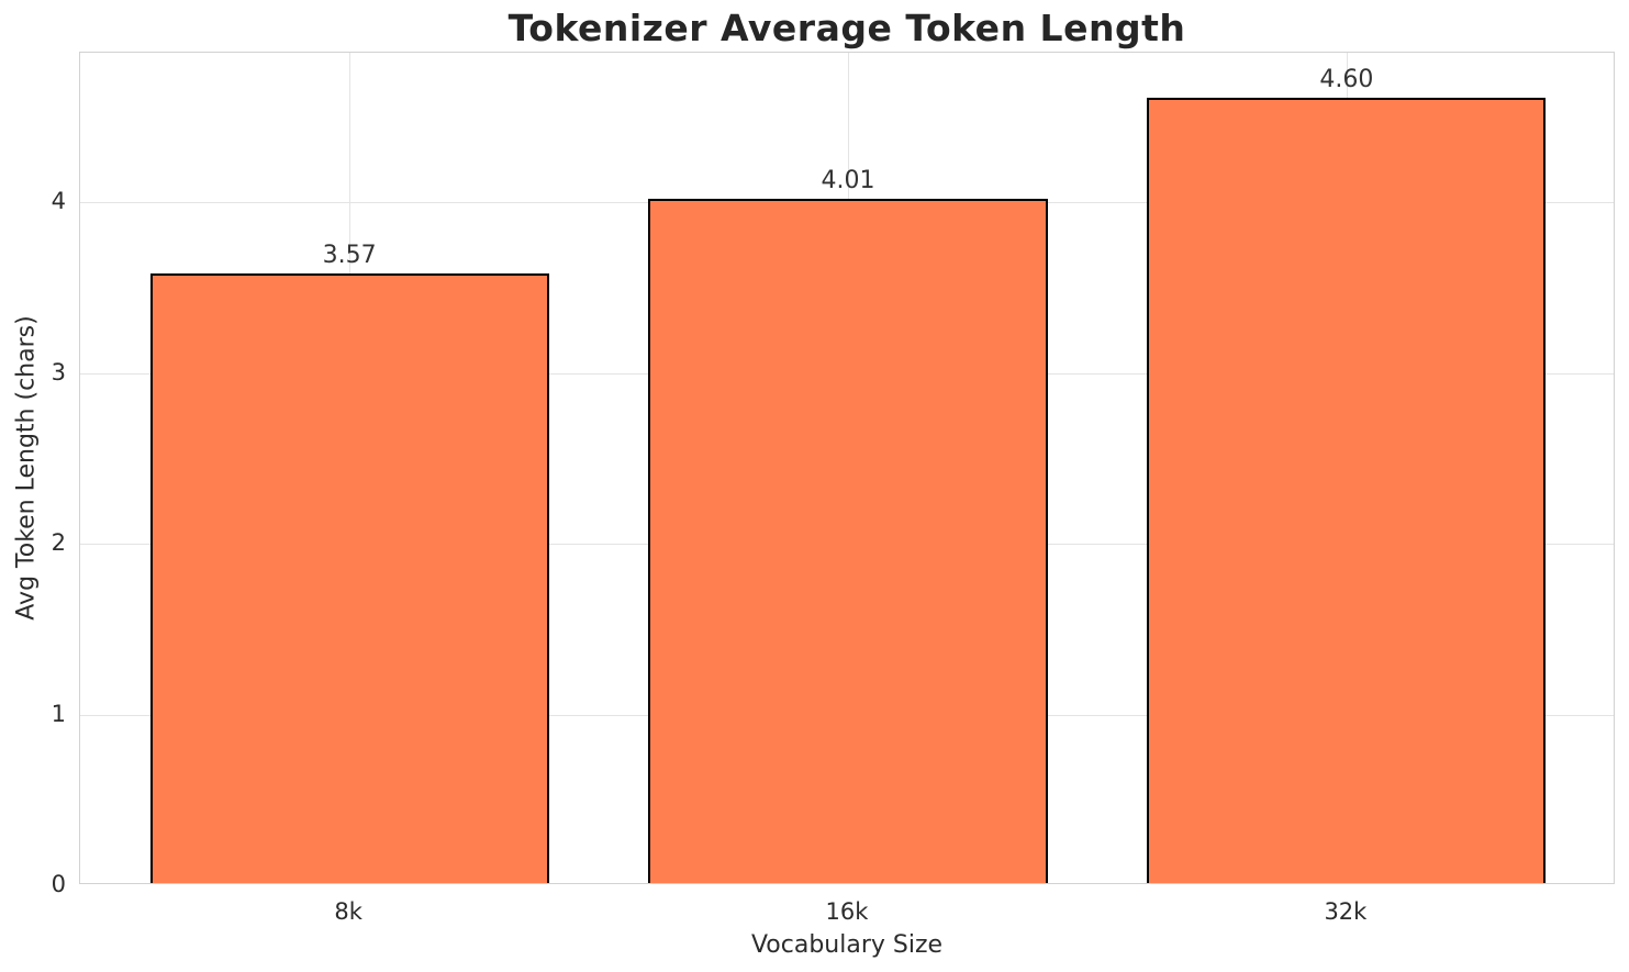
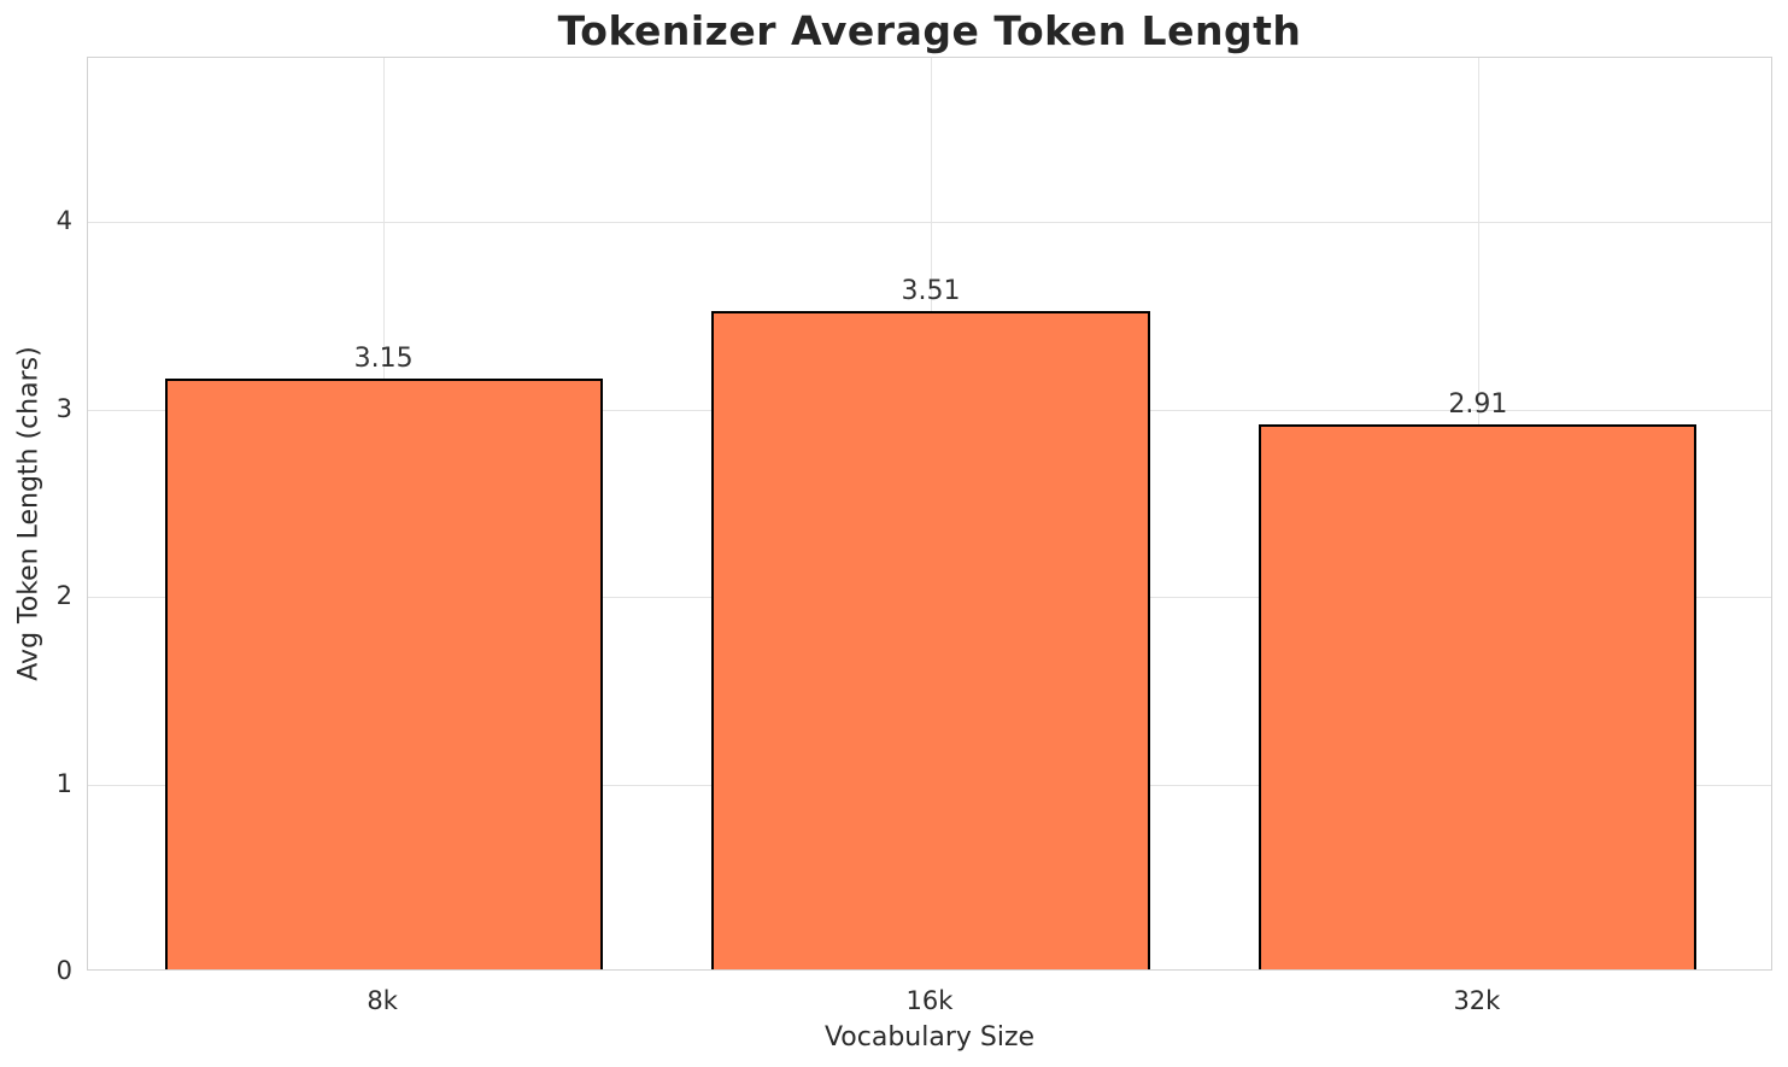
8k: 3.57 -> 3.15
16k: 4.01 -> 3.51
32k: 4.60 -> 2.91
